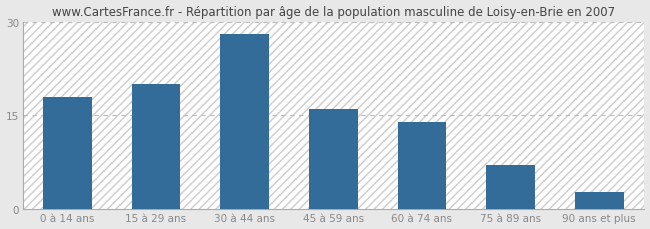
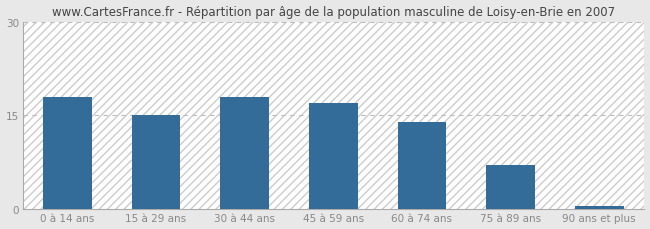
15 à 29 ans: 20.0 -> 15.0
30 à 44 ans: 28.0 -> 18.0
45 à 59 ans: 16.0 -> 17.0
90 ans et plus: 2.8 -> 0.5
